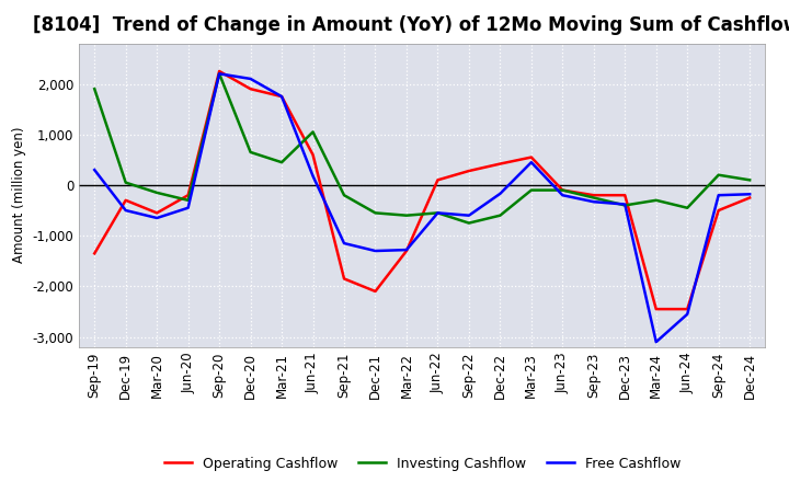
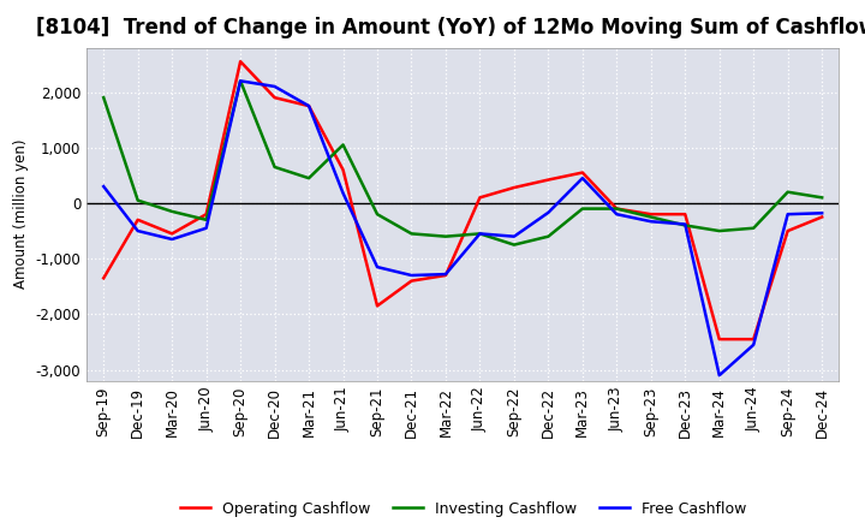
Operating Cashflow/Sep-20: 2,250 -> 2,550
Operating Cashflow/Dec-21: -2,100 -> -1,400
Investing Cashflow/Mar-24: -300 -> -500
